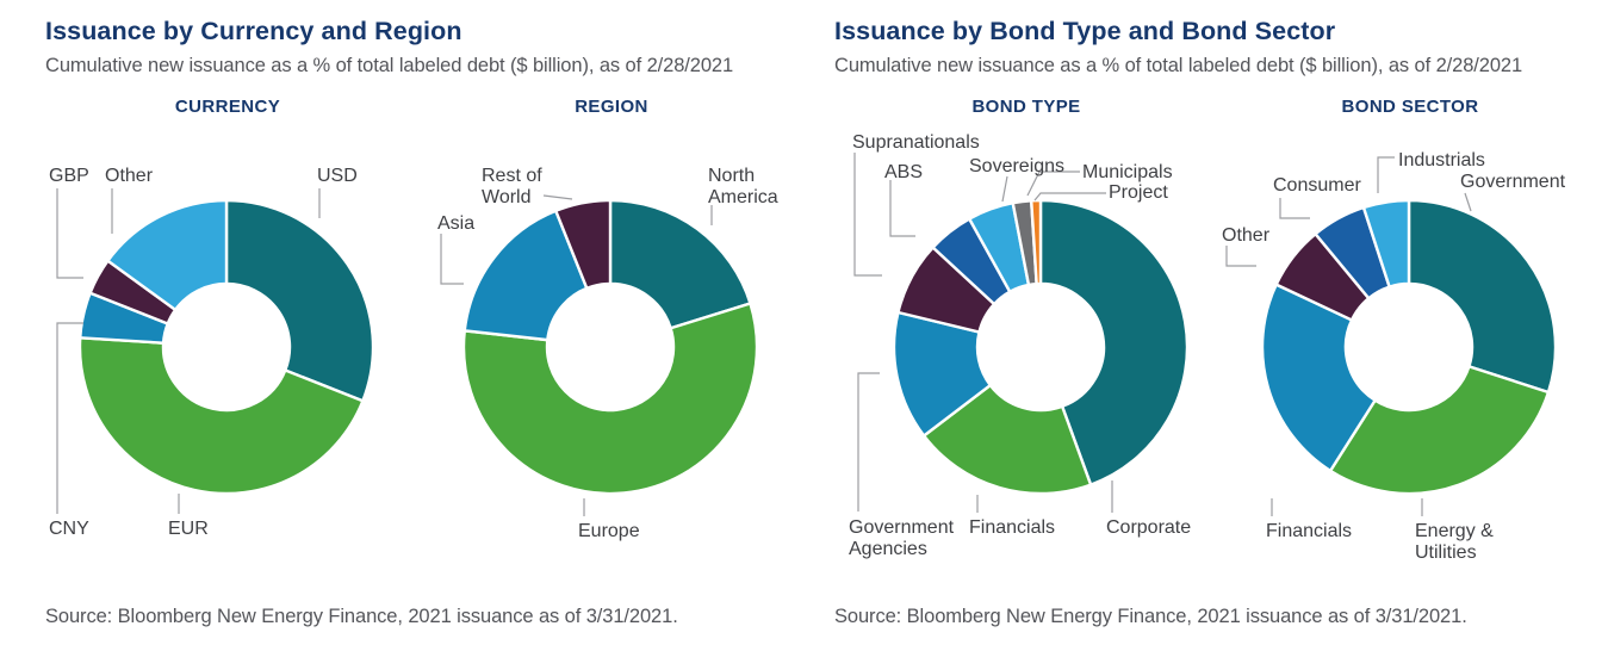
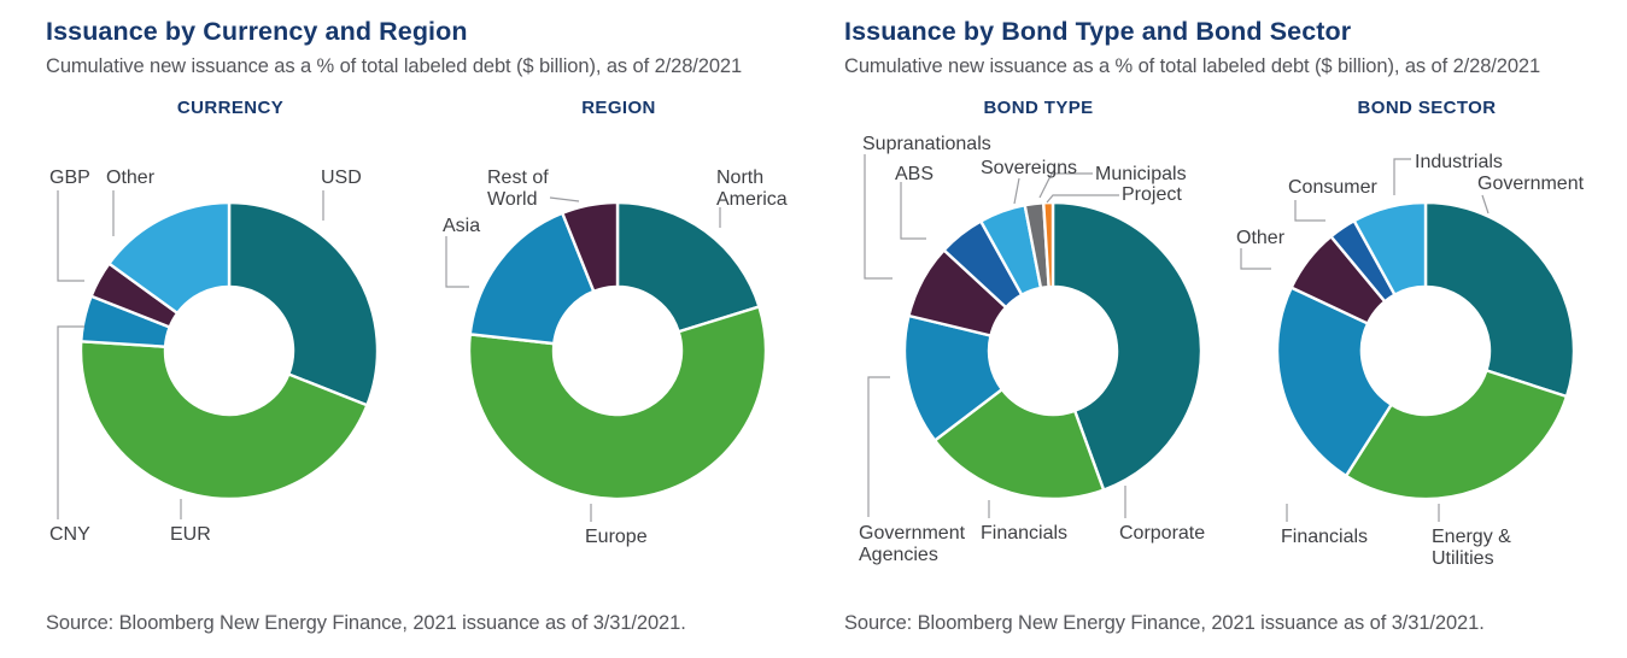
BOND SECTOR/Consumer: 6% -> 3%
BOND SECTOR/Industrials: 5% -> 8%
